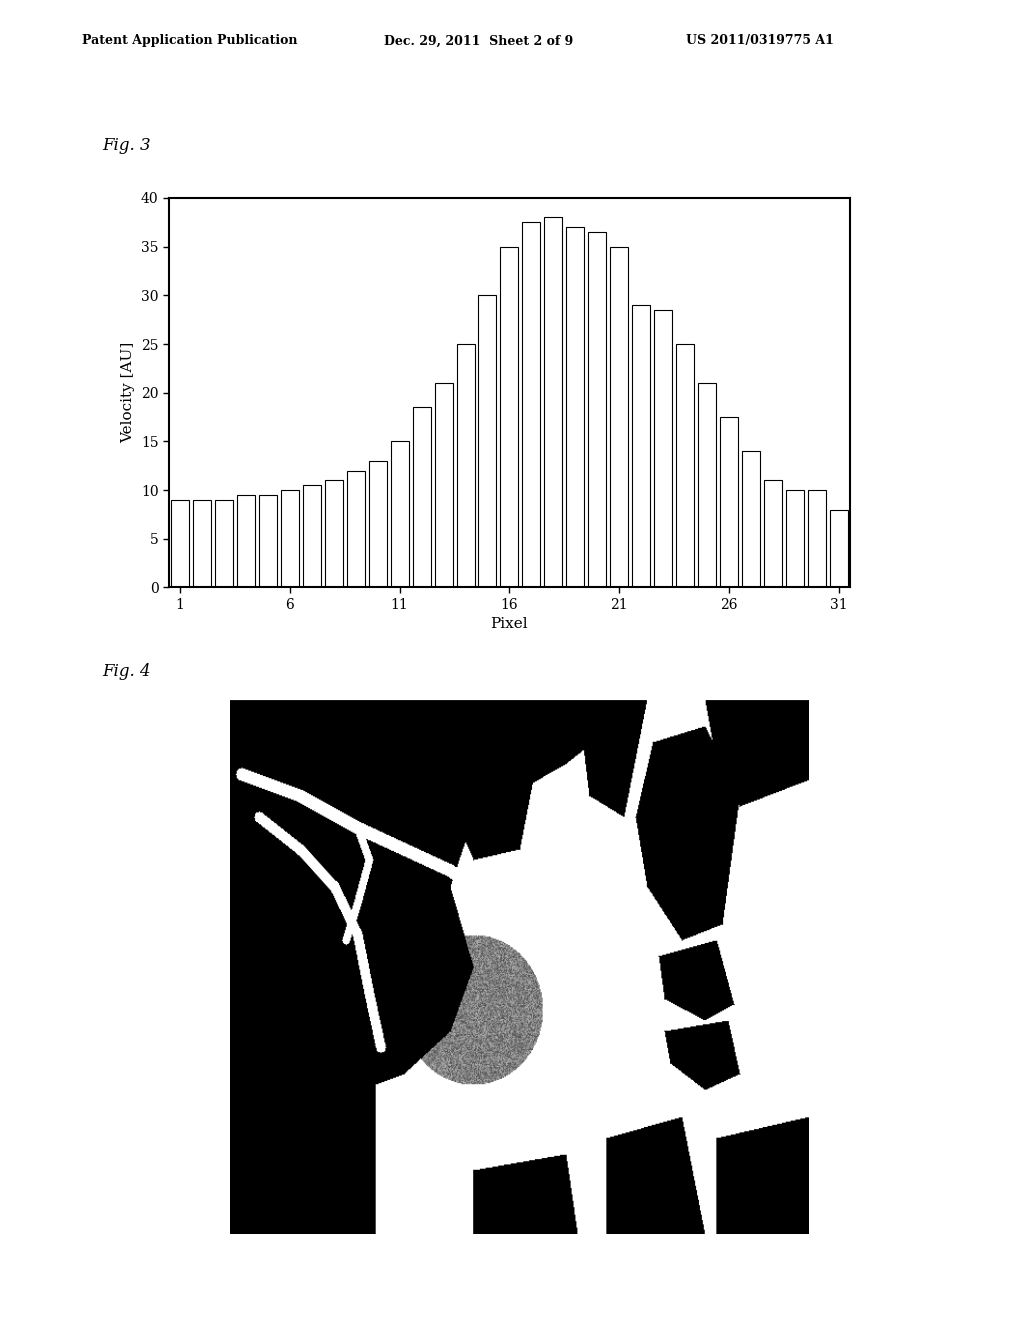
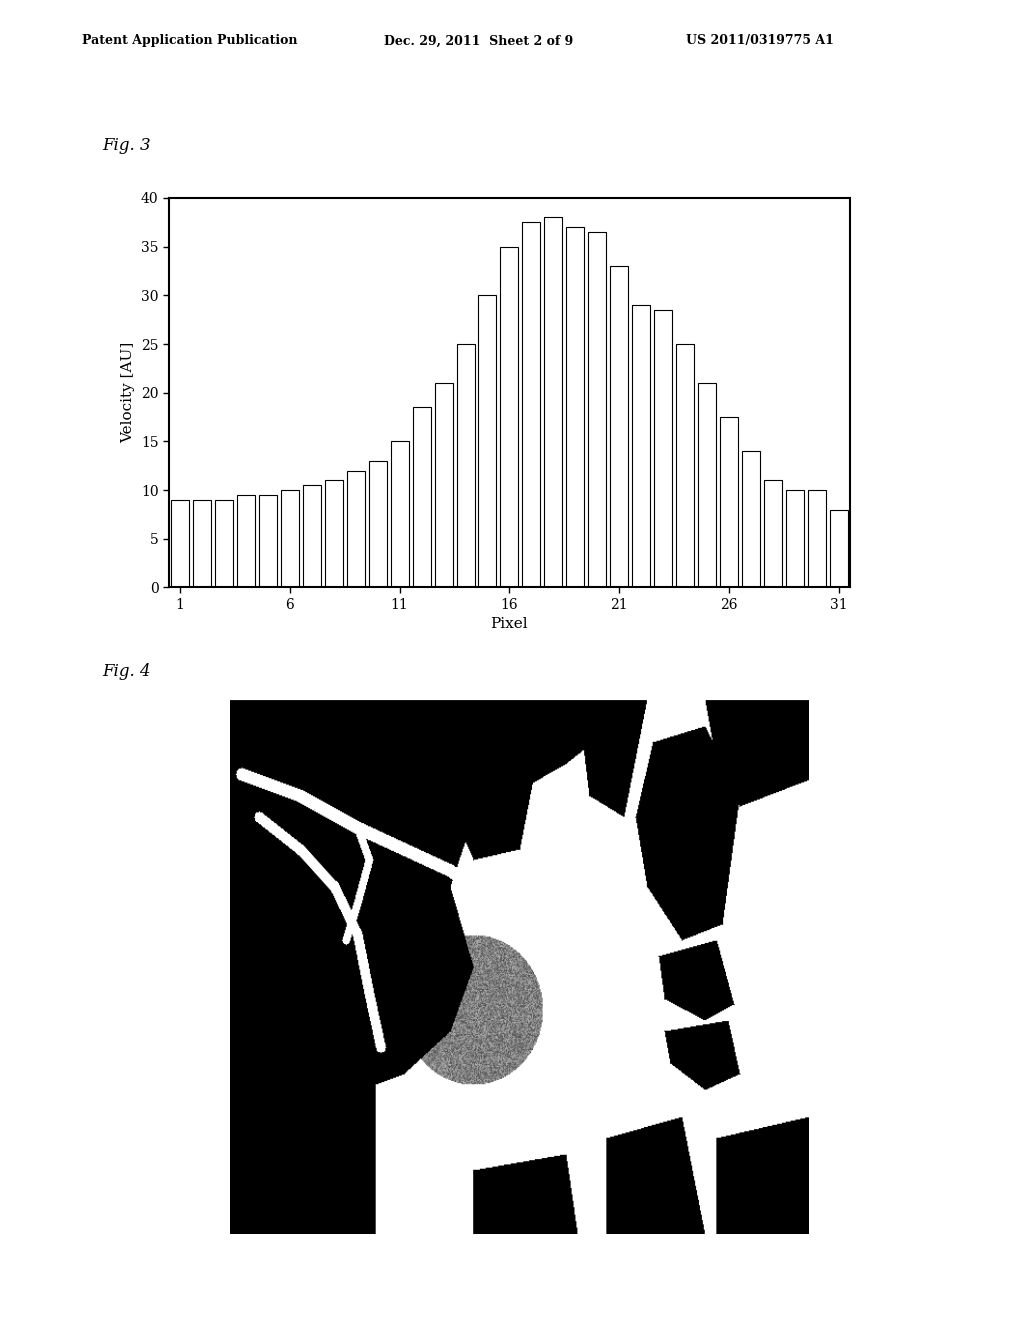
21: 35.0 -> 33.0
